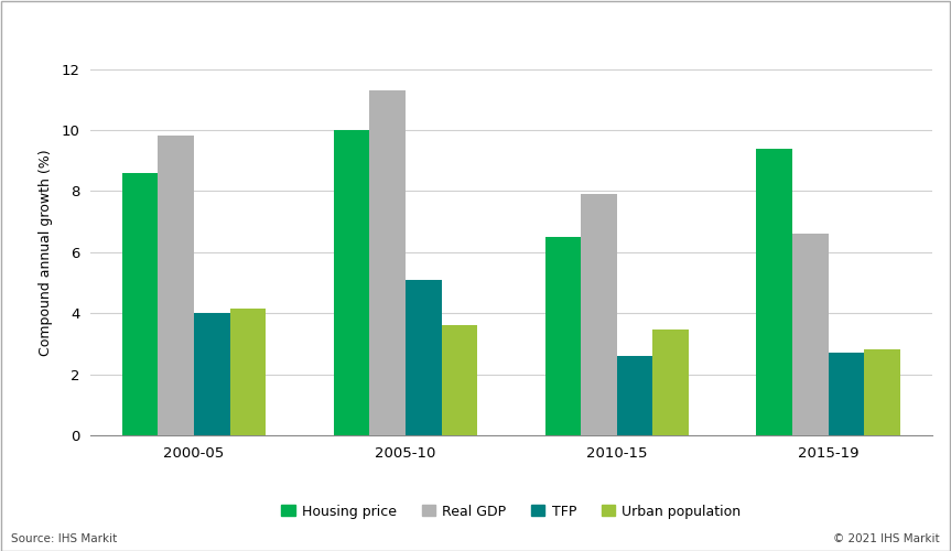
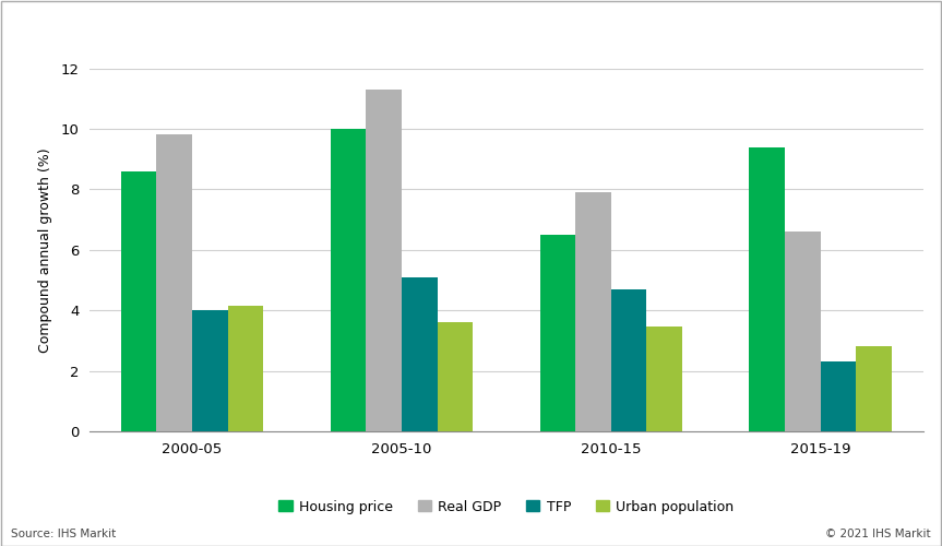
TFP/2010-15: 2.6 -> 4.7
TFP/2015-19: 2.7 -> 2.3
